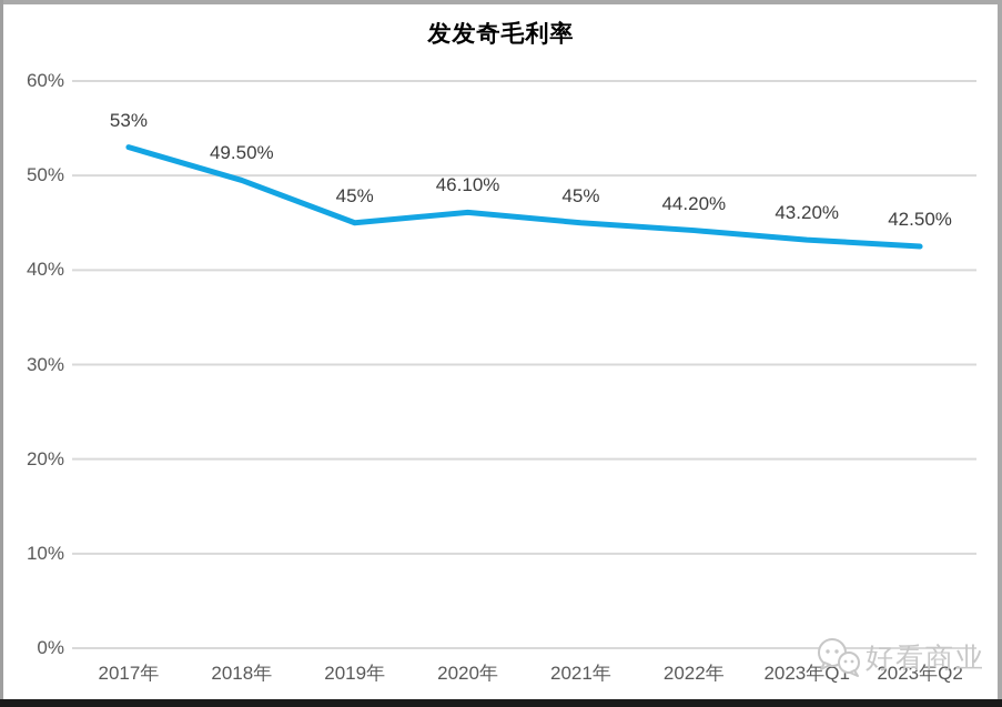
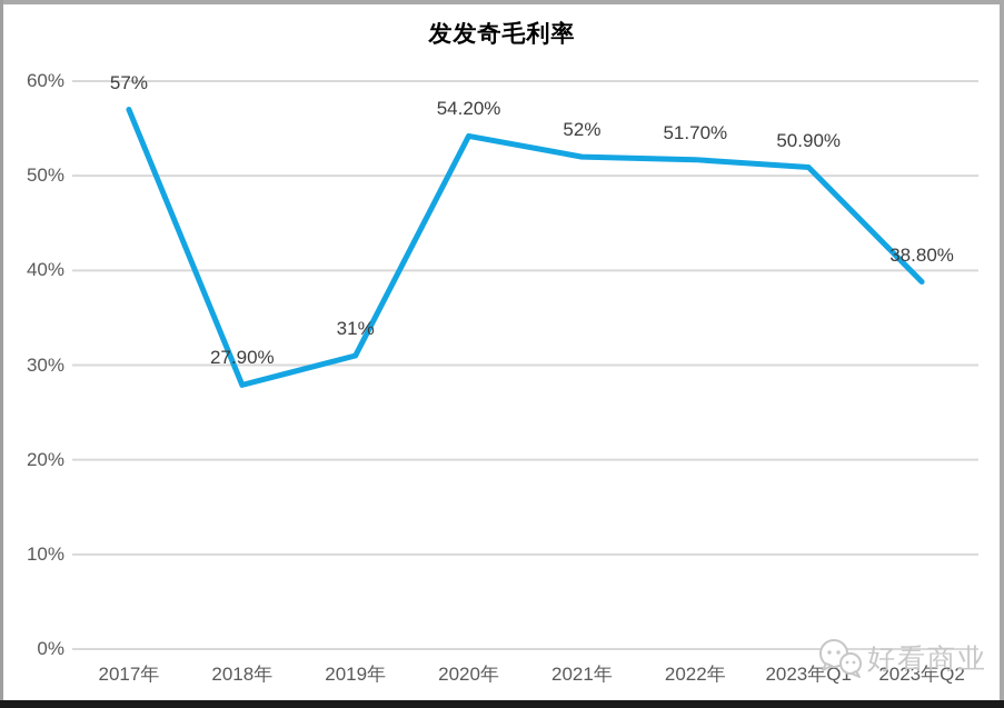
2017年: 53% -> 57%
2018年: 49.50% -> 27.90%
2019年: 45% -> 31%
2020年: 46.10% -> 54.20%
2021年: 45% -> 52%
2022年: 44.20% -> 51.70%
2023年Q1: 43.20% -> 50.90%
2023年Q2: 42.50% -> 38.80%
